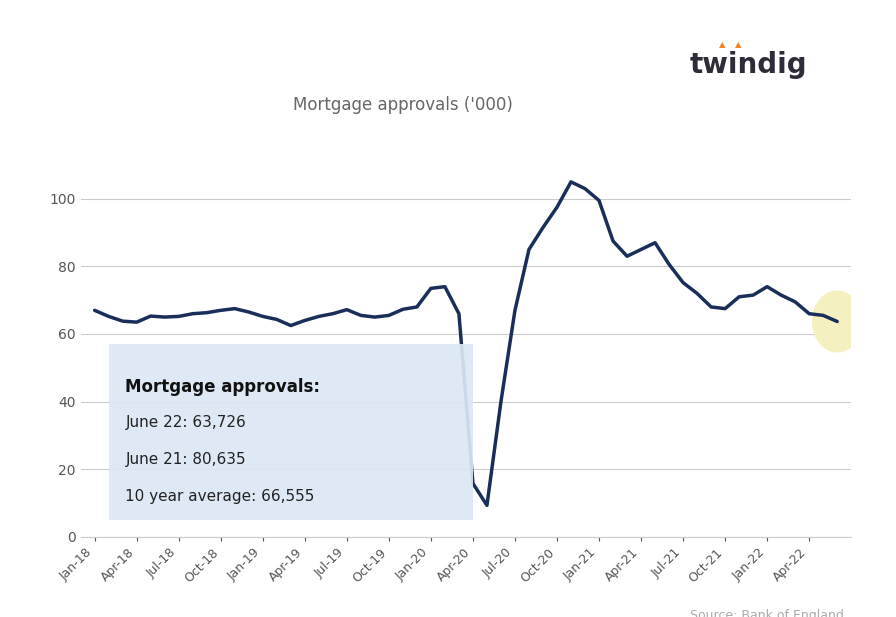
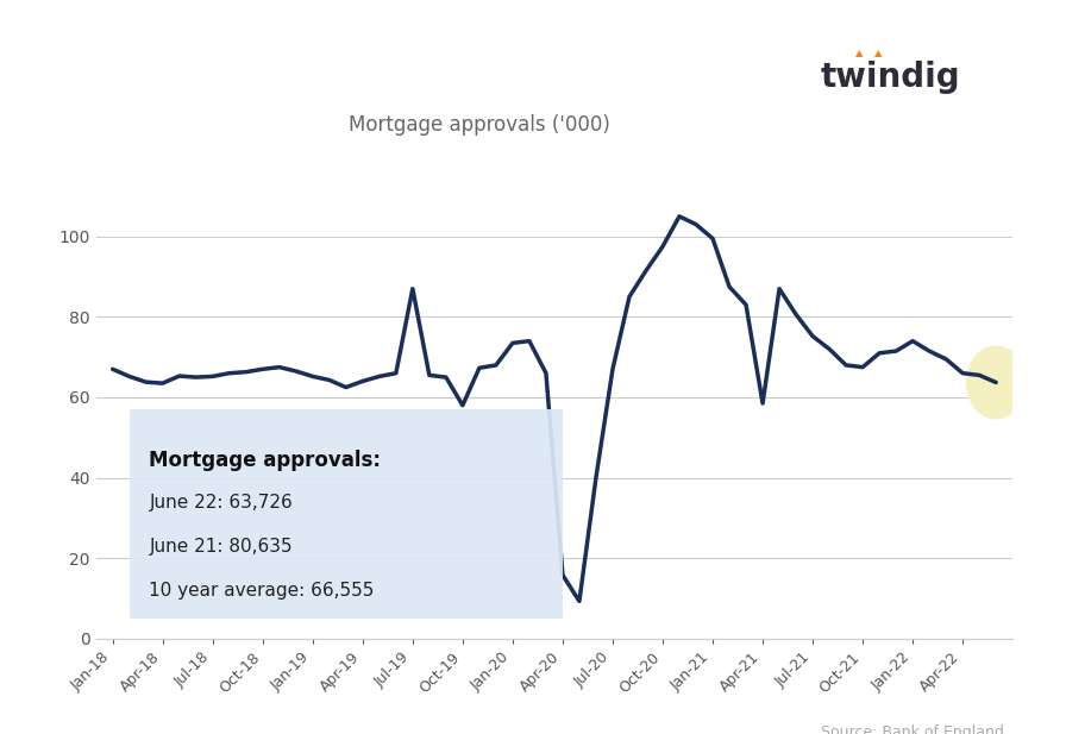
Jul-19: 67.2 -> 87.0
Oct-19: 65.5 -> 58.0
Apr-21: 85.0 -> 58.5
